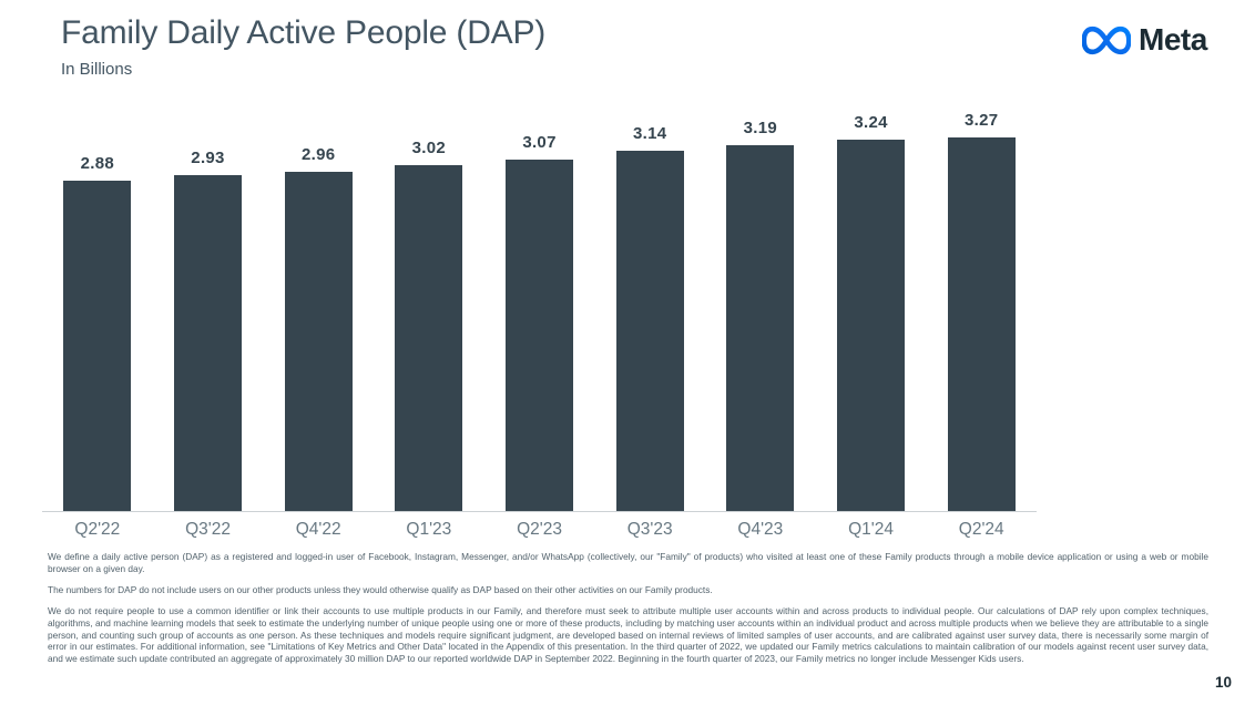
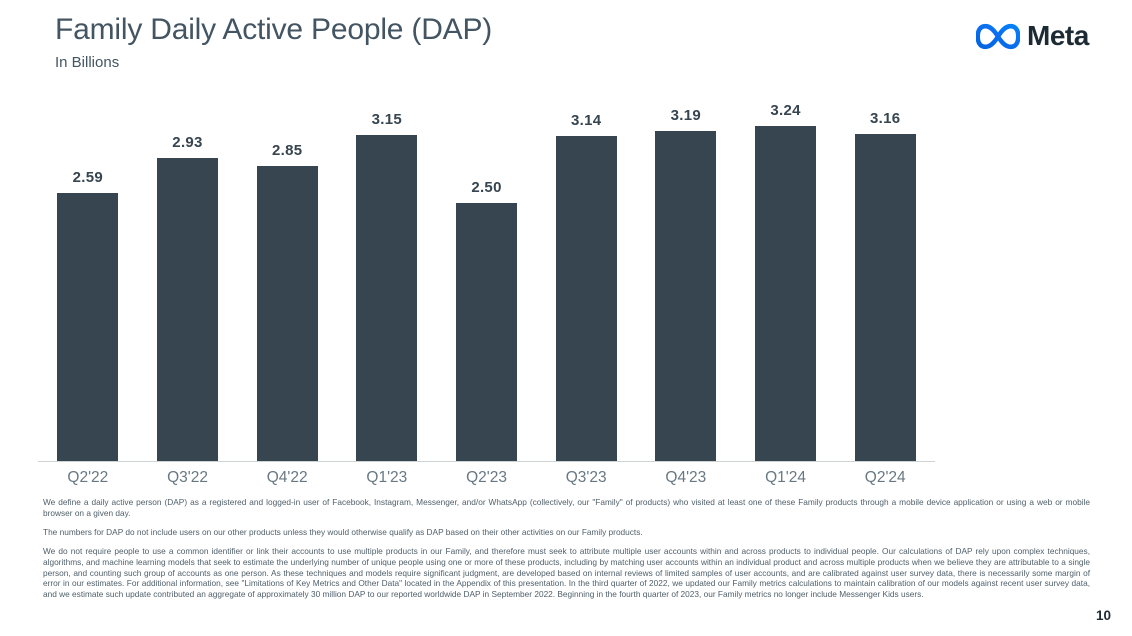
Q2'22: 2.88 -> 2.59
Q4'22: 2.96 -> 2.85
Q1'23: 3.02 -> 3.15
Q2'23: 3.07 -> 2.50
Q2'24: 3.27 -> 3.16
